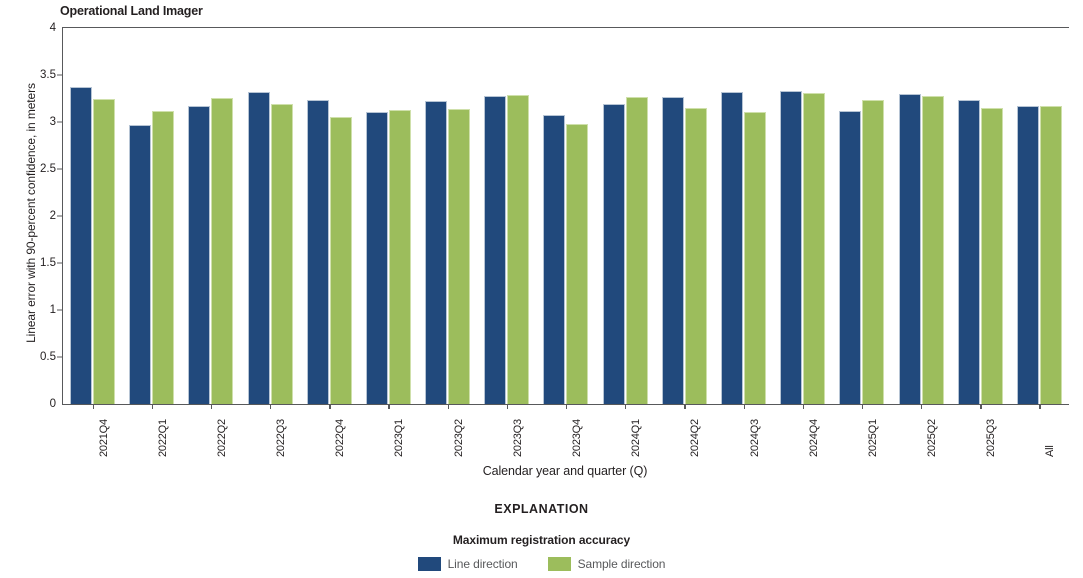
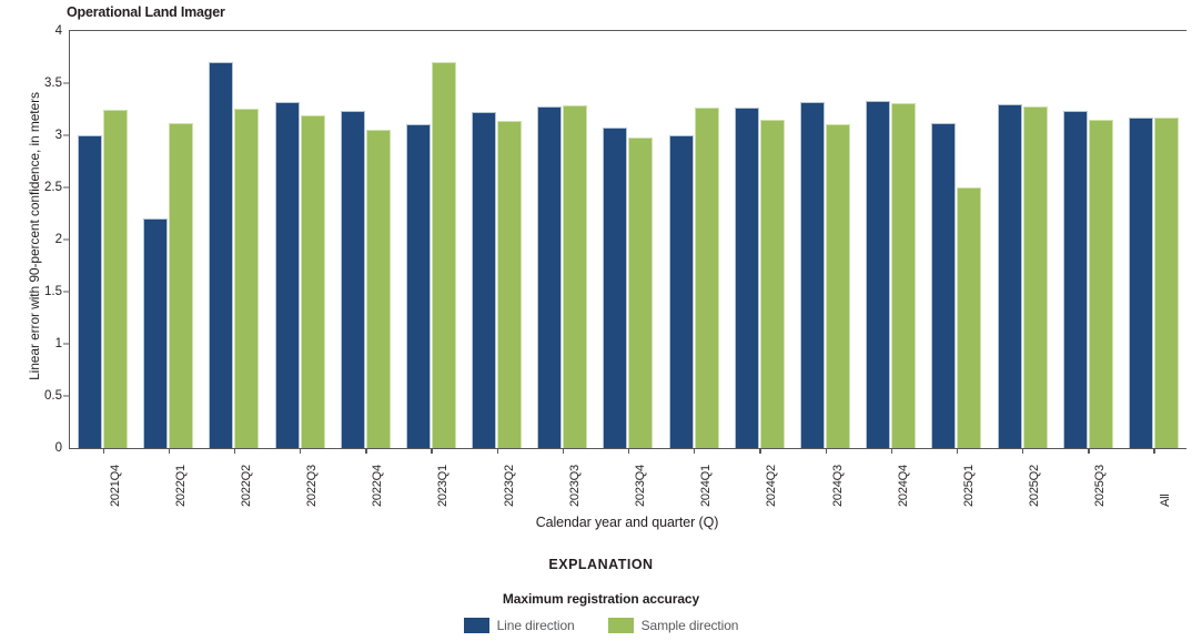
Line direction/2021Q4: 3.4 -> 3.0
Line direction/2022Q1: 3.0 -> 2.2
Line direction/2022Q2: 3.2 -> 3.7
Sample direction/2023Q1: 3.1 -> 3.7
Line direction/2024Q1: 3.2 -> 3.0
Sample direction/2025Q1: 3.2 -> 2.5
